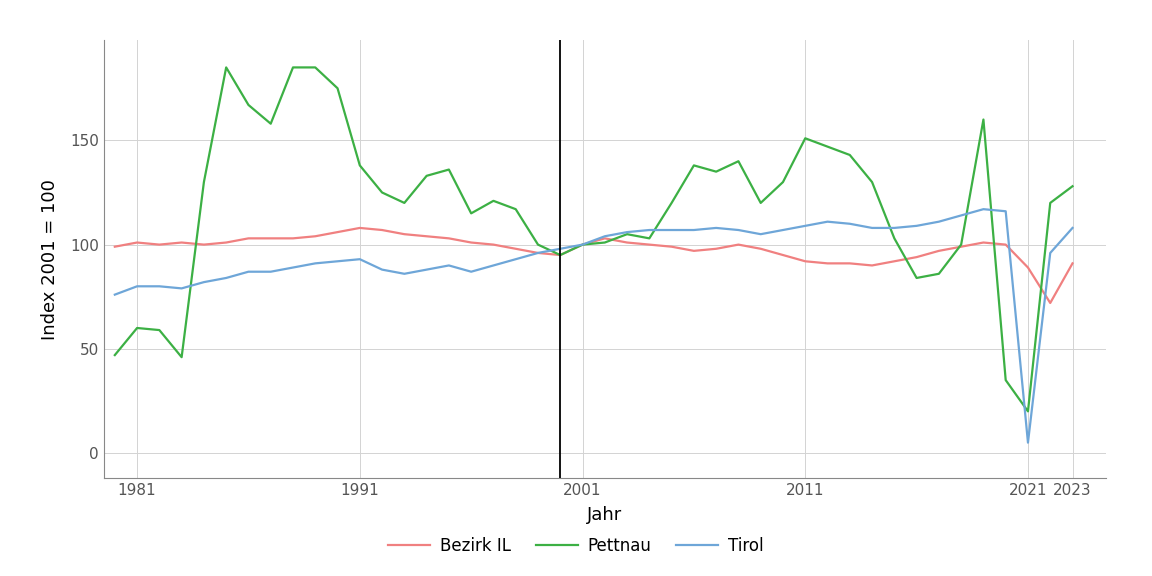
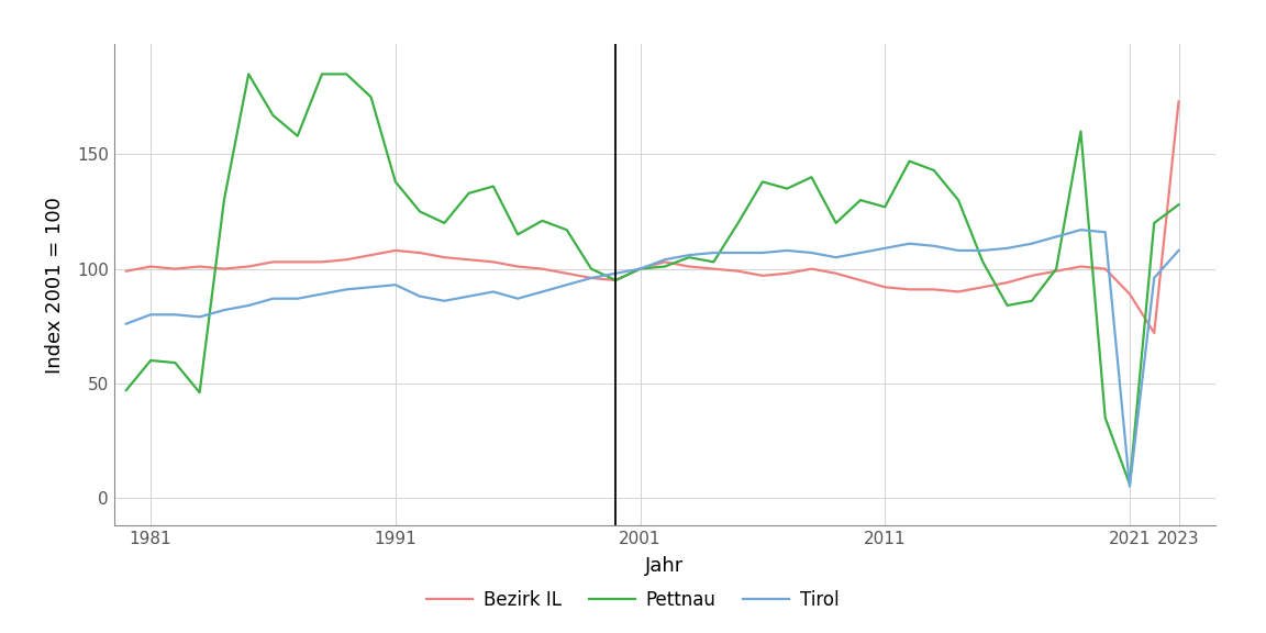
Pettnau/2011: 151 -> 127
Pettnau/2021: 20 -> 6
Bezirk IL/2023: 91 -> 173
